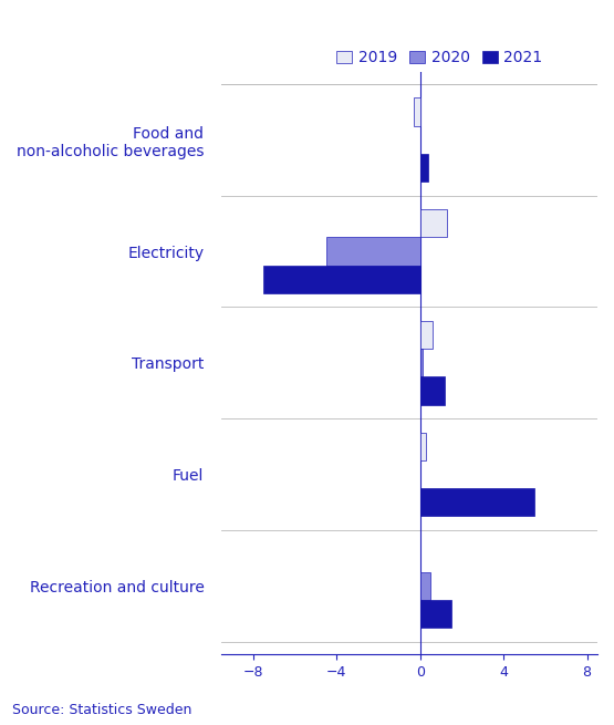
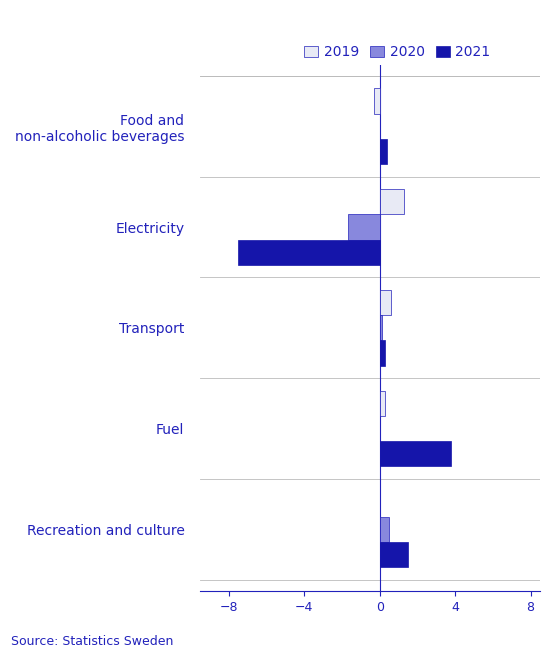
2020/Electricity: -4.5 -> -1.7
2021/Transport: 1.2 -> 0.3
2021/Fuel: 5.5 -> 3.8
